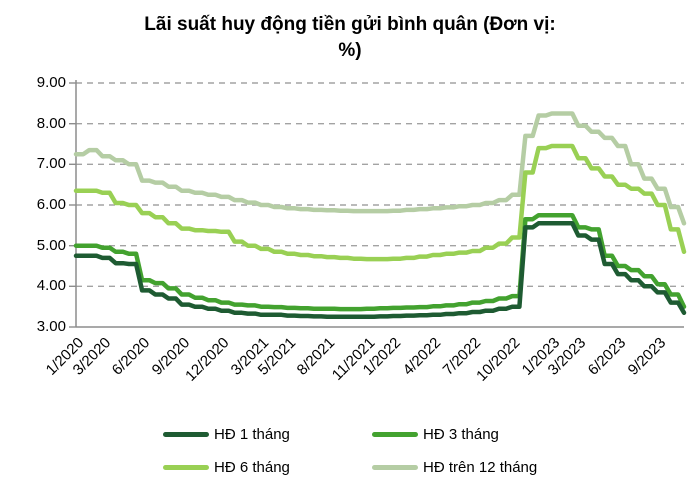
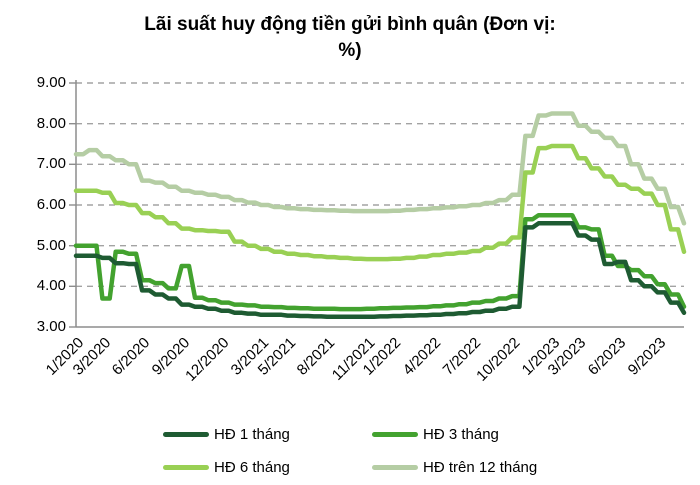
HĐ 3 tháng/3/2020: 5.0 -> 3.7
HĐ 3 tháng/9/2020: 3.8 -> 4.5
HĐ 1 tháng/6/2023: 4.3 -> 4.6
